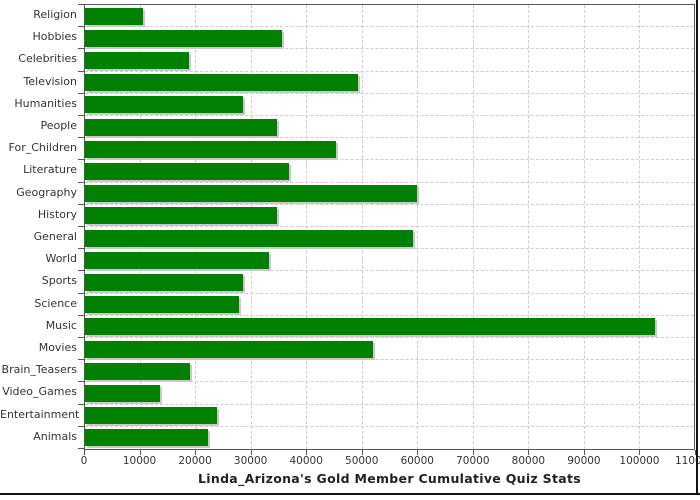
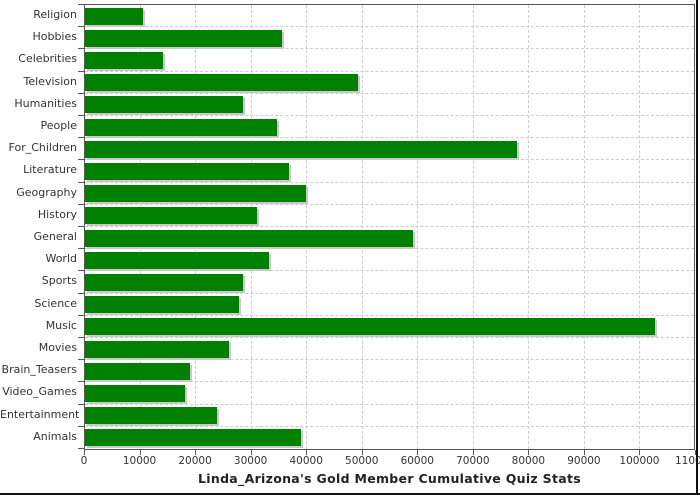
Celebrities: 19000 -> 14000
For_Children: 45000 -> 78000
Geography: 60000 -> 40000
History: 35000 -> 31000
Movies: 52000 -> 26000
Video_Games: 14000 -> 18000
Animals: 22000 -> 39000
